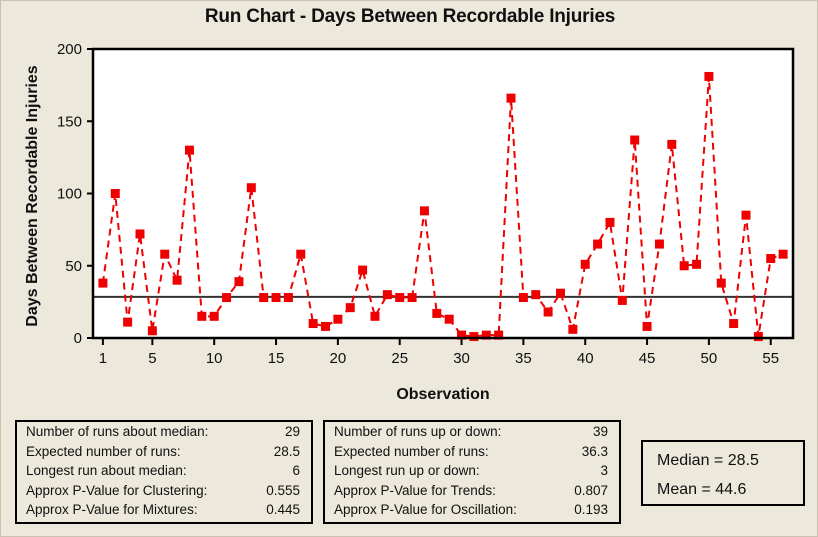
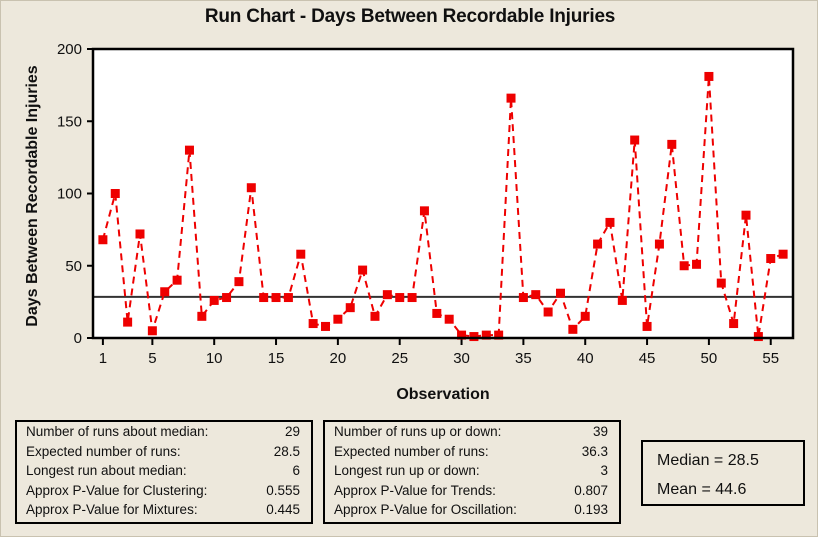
1: 38 -> 68
6: 58 -> 32
10: 15 -> 26
40: 51 -> 15
